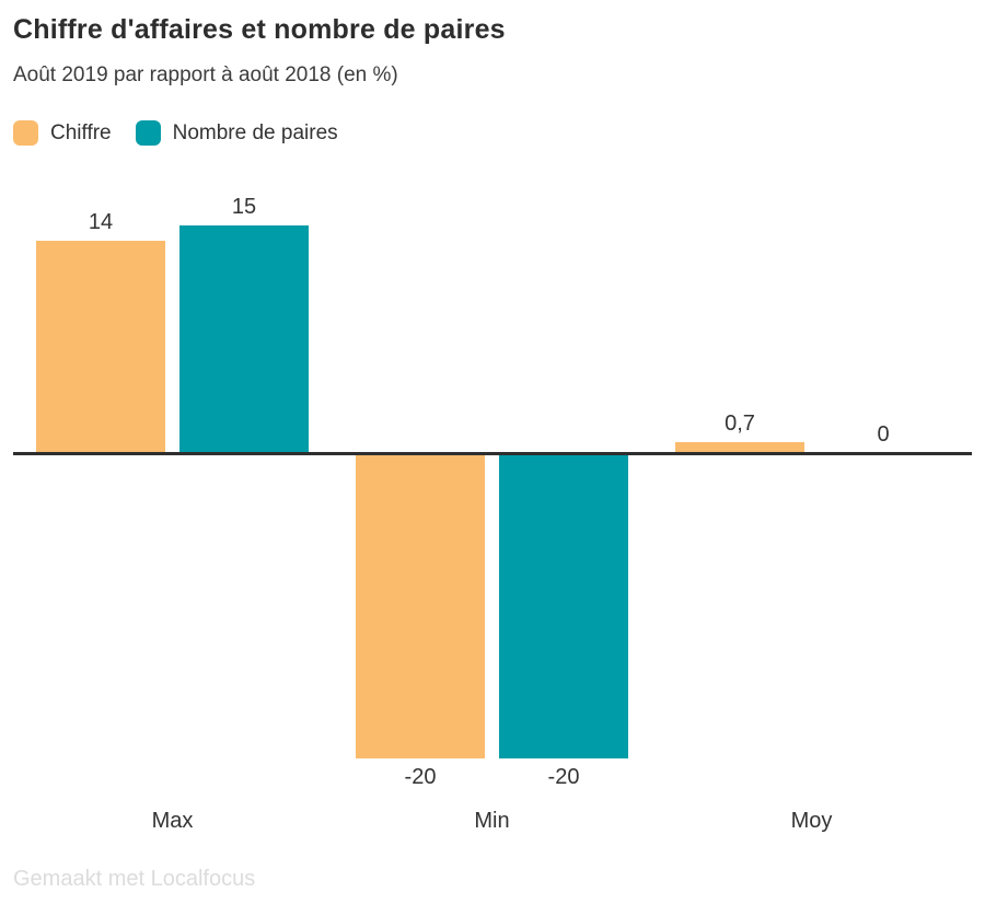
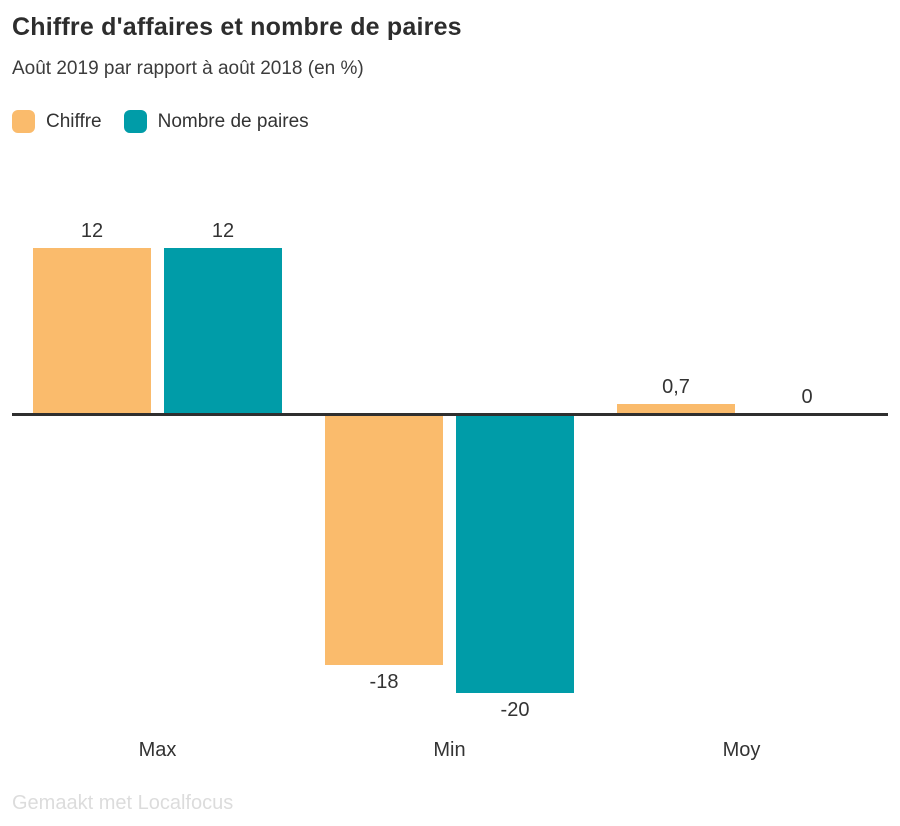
Chiffre/Max: 14 -> 12
Nombre de paires/Max: 15 -> 12
Chiffre/Min: -20 -> -18
